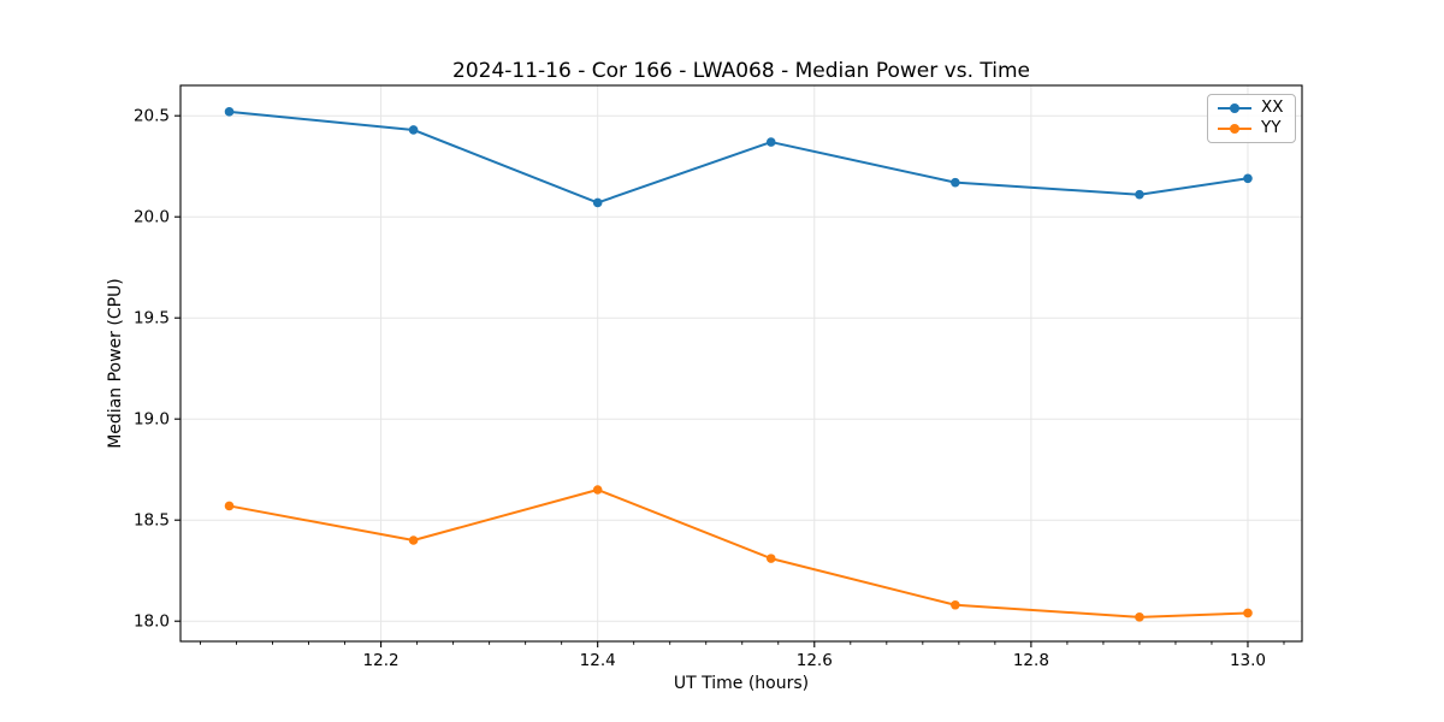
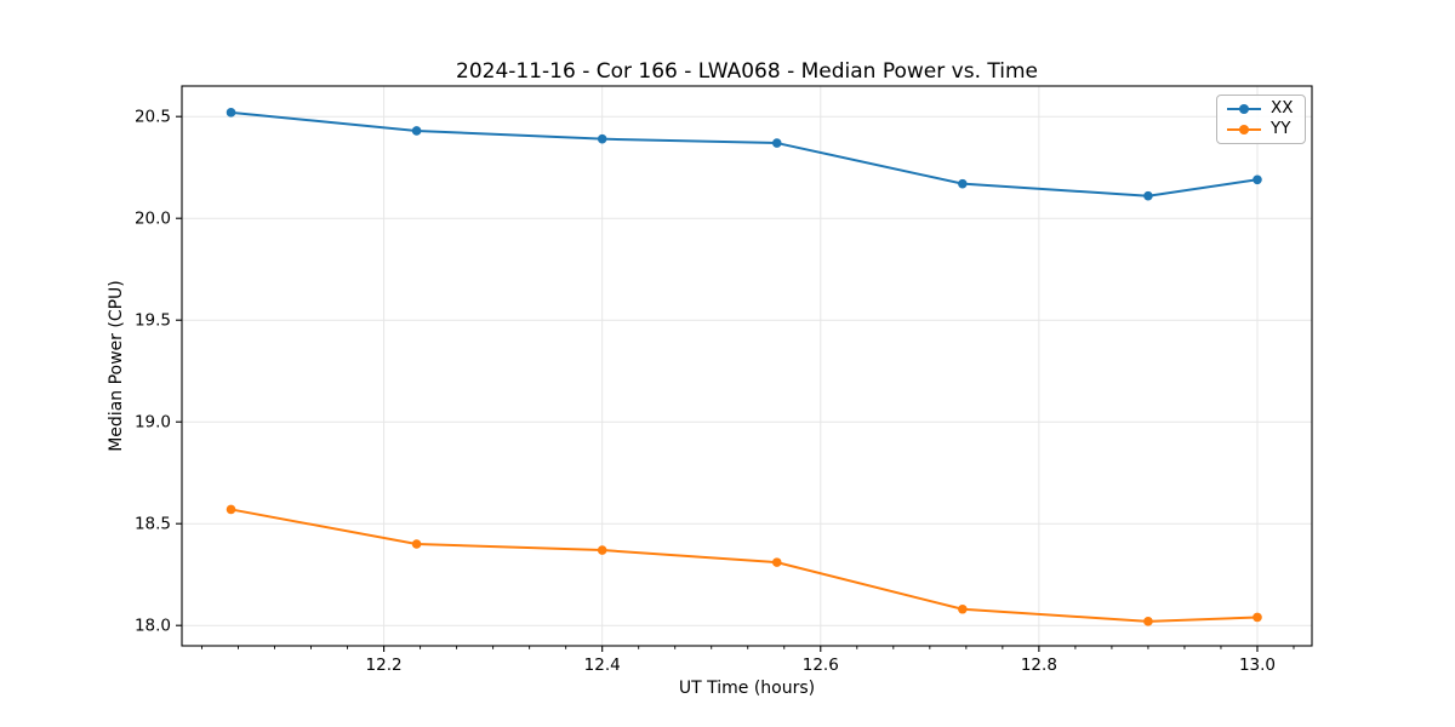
XX/12.4: 20.07 -> 20.39
YY/12.4: 18.65 -> 18.37
